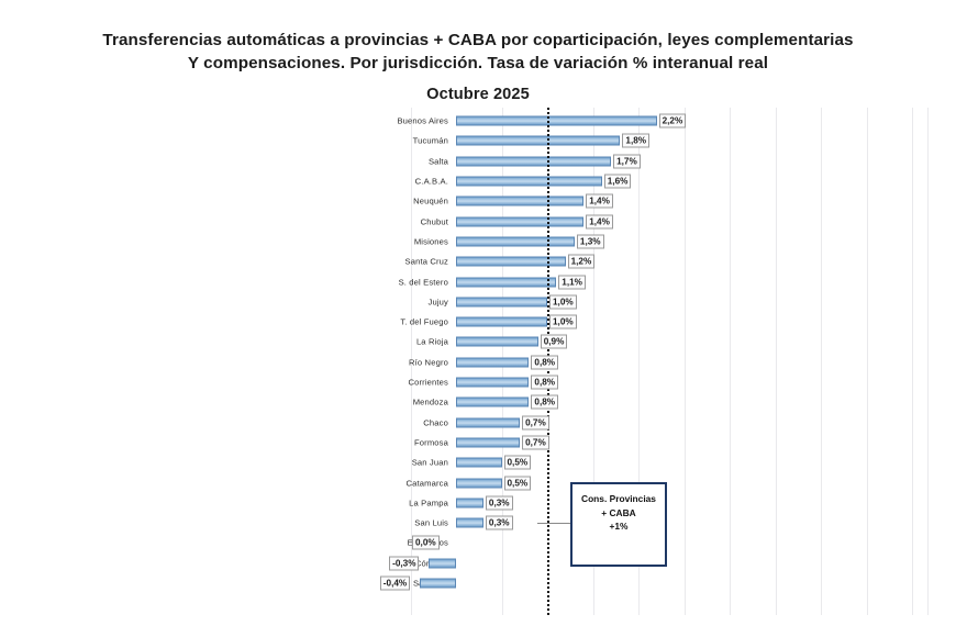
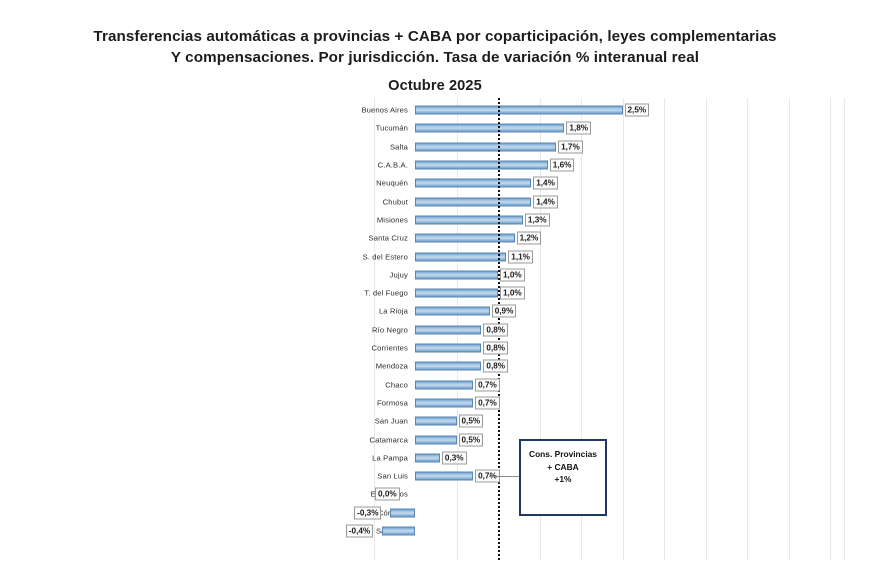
Buenos Aires: 2,2% -> 2,5%
San Luis: 0,3% -> 0,7%
